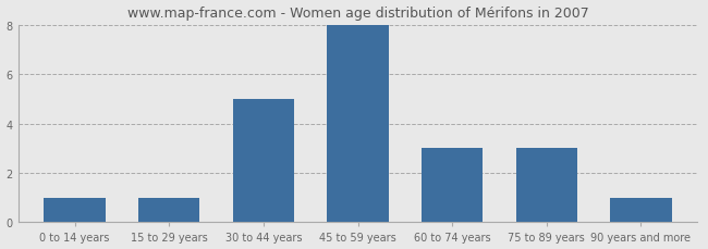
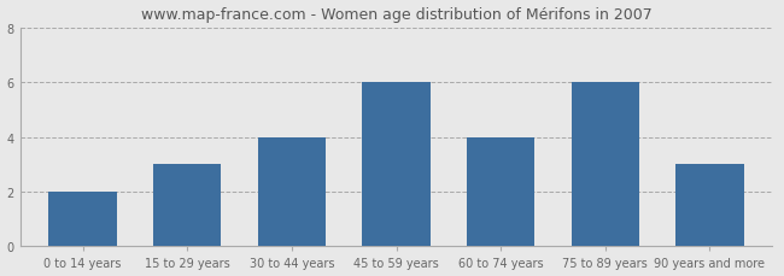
0 to 14 years: 1 -> 2
15 to 29 years: 1 -> 3
30 to 44 years: 5 -> 4
45 to 59 years: 8 -> 6
60 to 74 years: 3 -> 4
75 to 89 years: 3 -> 6
90 years and more: 1 -> 3
